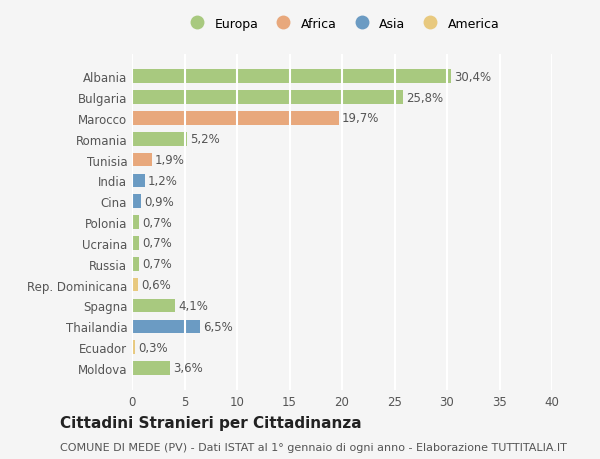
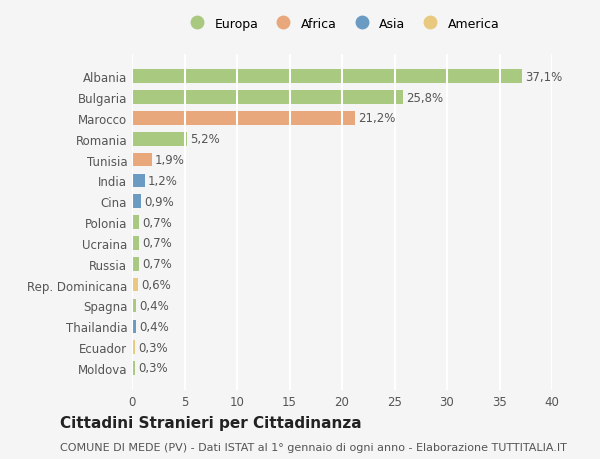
Albania: 30,4% -> 37,1%
Marocco: 19,7% -> 21,2%
Spagna: 4,1% -> 0,4%
Thailandia: 6,5% -> 0,4%
Moldova: 3,6% -> 0,3%
